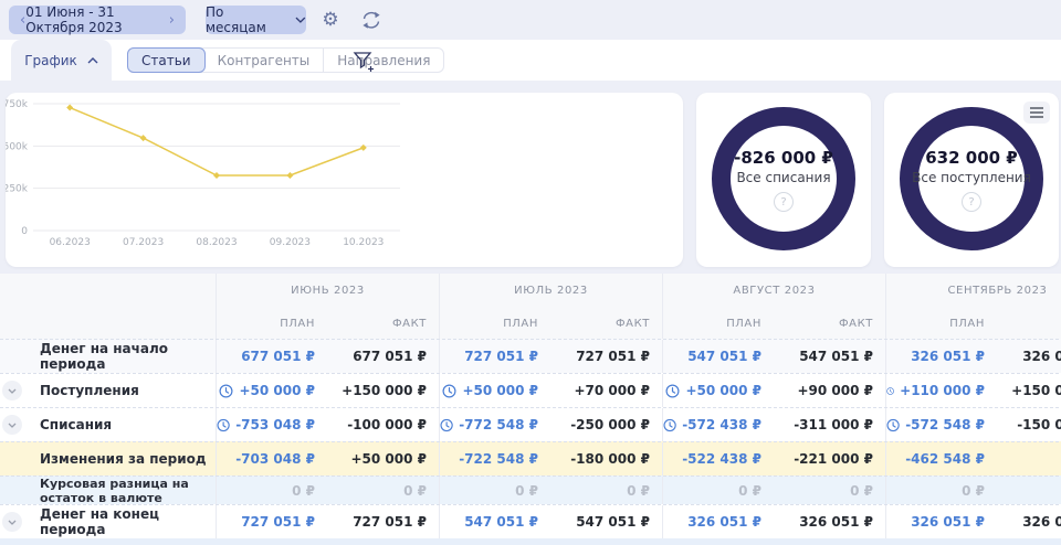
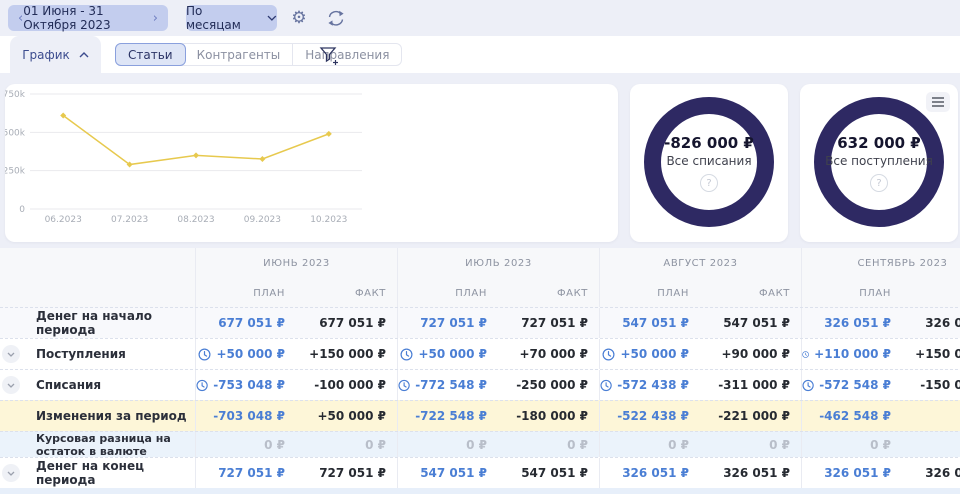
06.2023: 730k -> 610k
07.2023: 550k -> 290k
08.2023: 330k -> 350k
